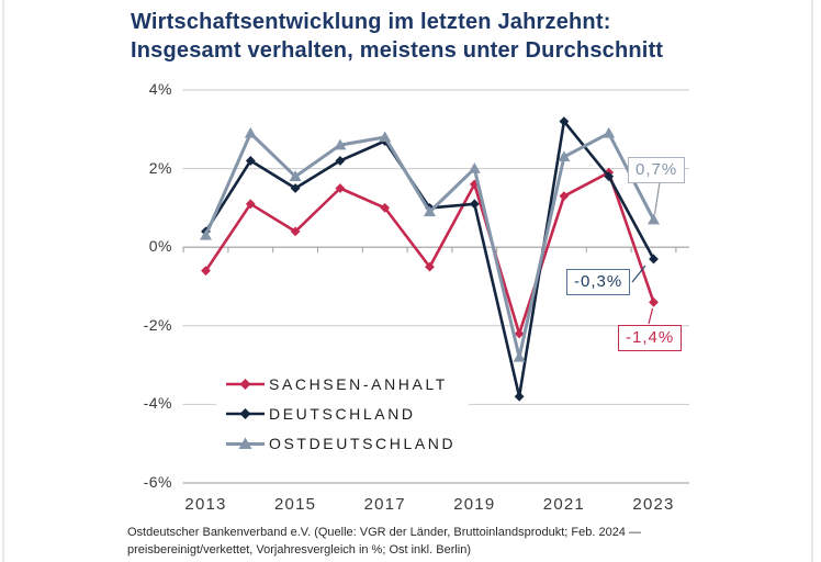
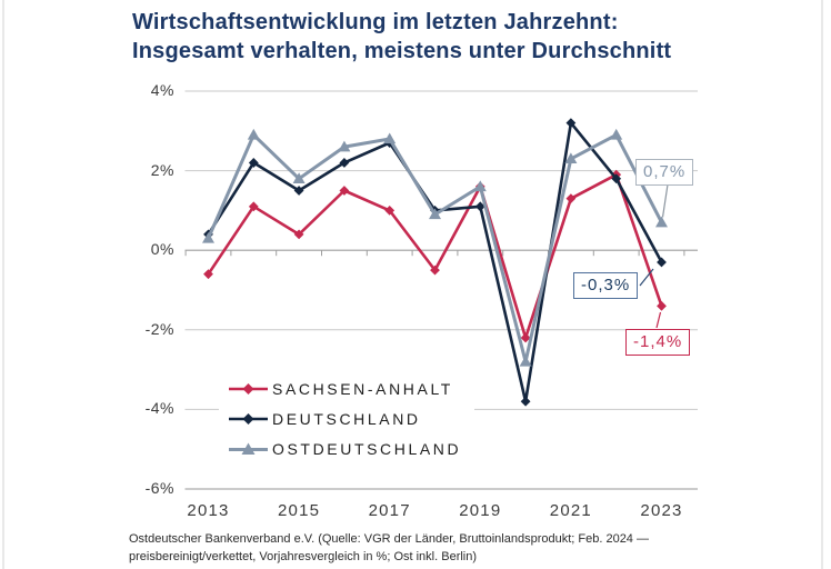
OSTDEUTSCHLAND/2019: 2.0% -> 1.6%
